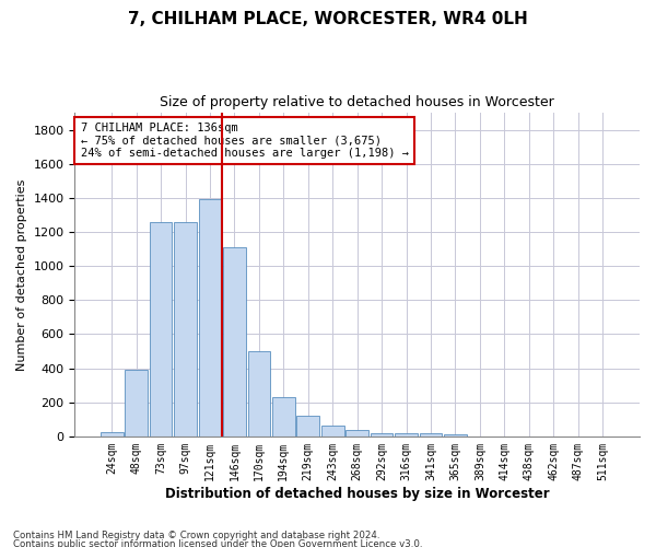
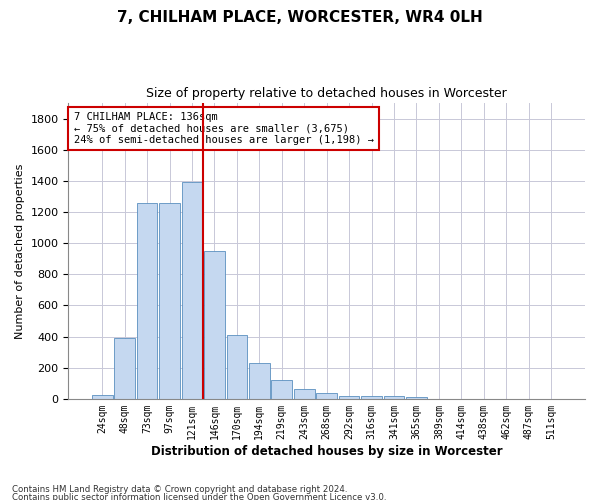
146sqm: 1110 -> 950
170sqm: 500 -> 410
